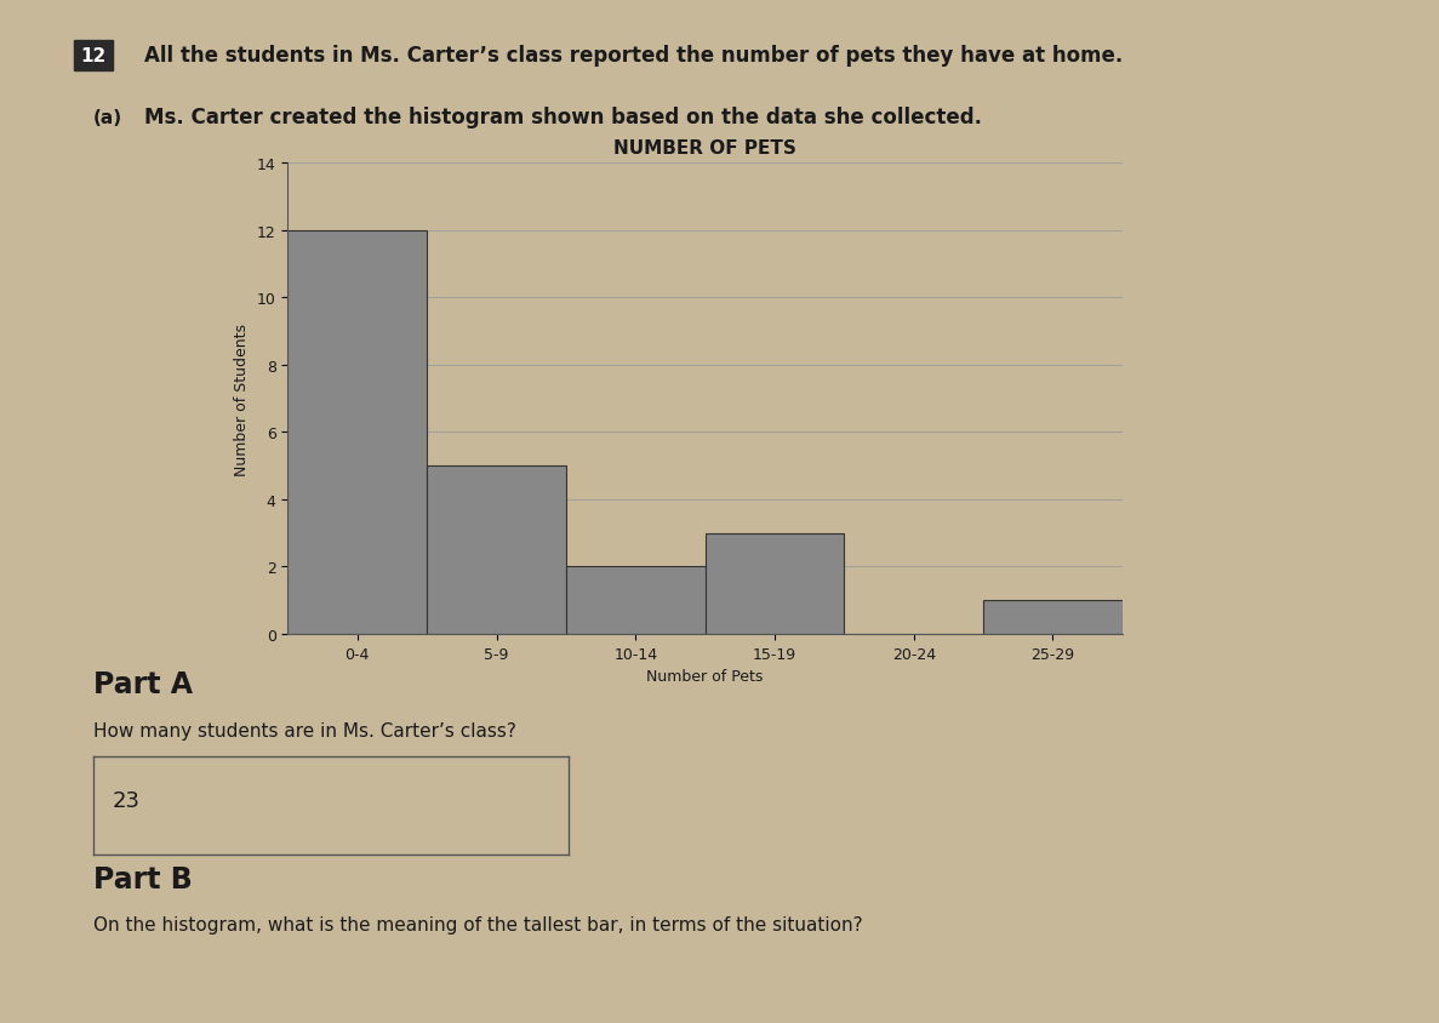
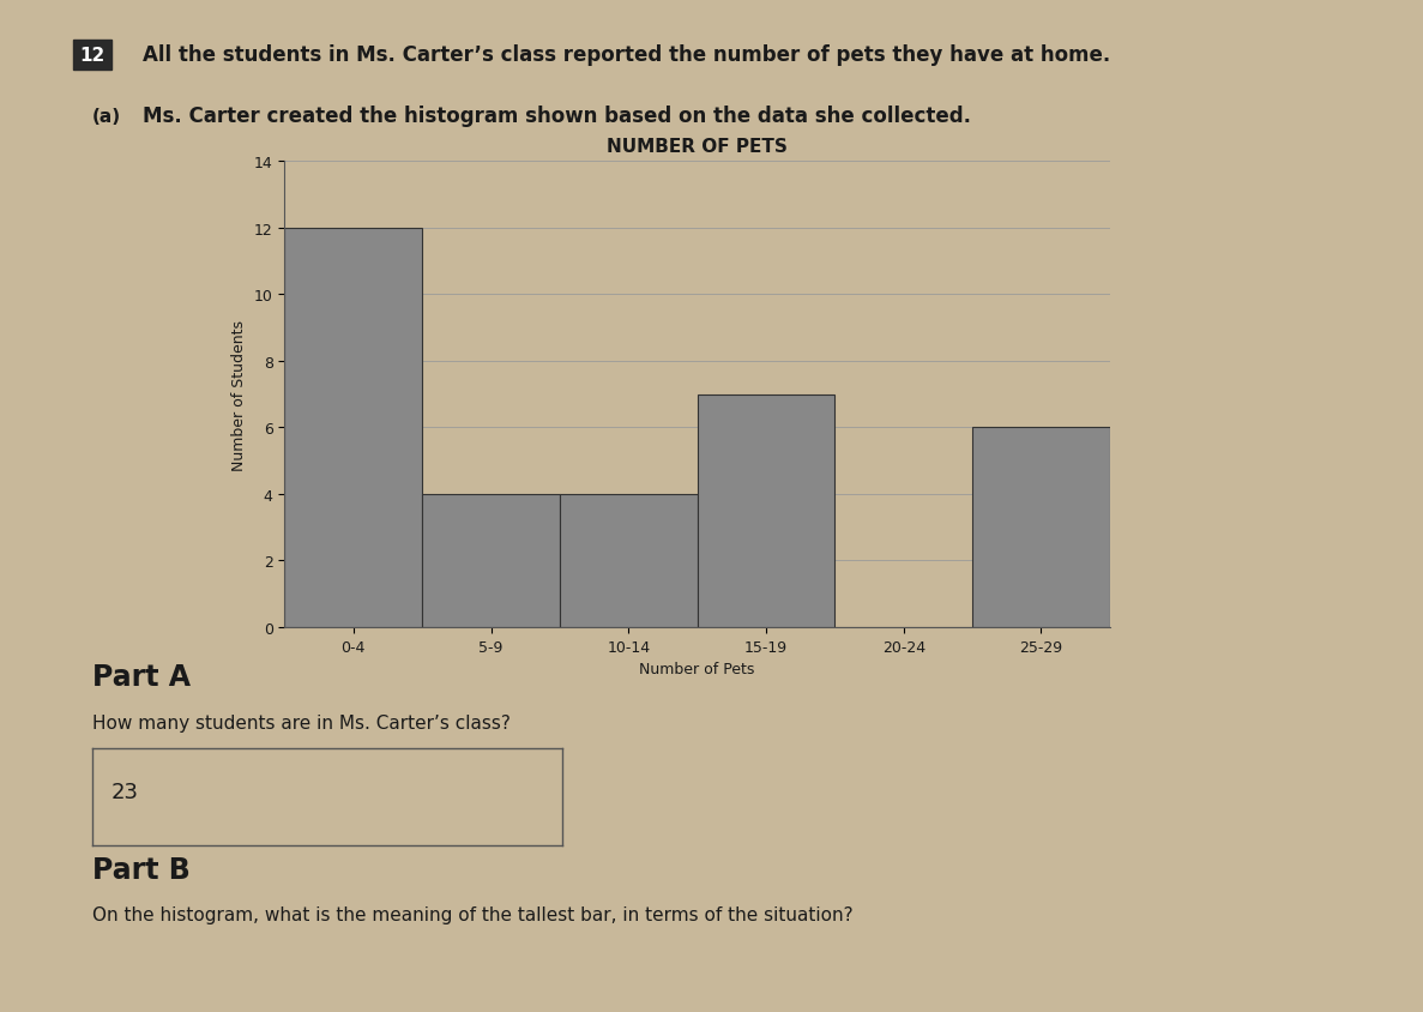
5-9: 5 -> 4
10-14: 2 -> 4
15-19: 3 -> 7
25-29: 1 -> 6
